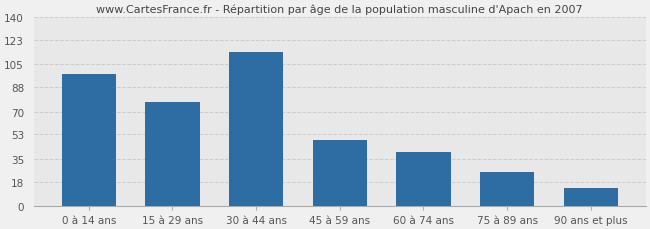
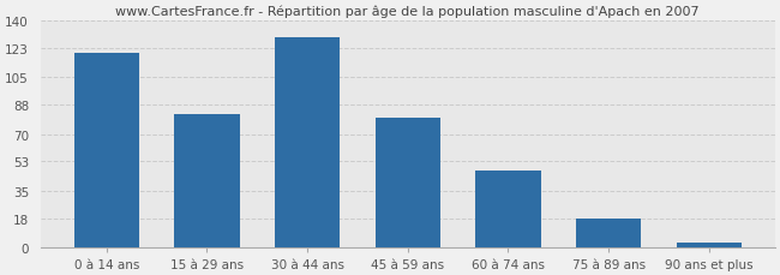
0 à 14 ans: 98 -> 120
15 à 29 ans: 77 -> 82
30 à 44 ans: 114 -> 130
45 à 59 ans: 49 -> 80
60 à 74 ans: 40 -> 47
75 à 89 ans: 25 -> 18
90 ans et plus: 13 -> 3
